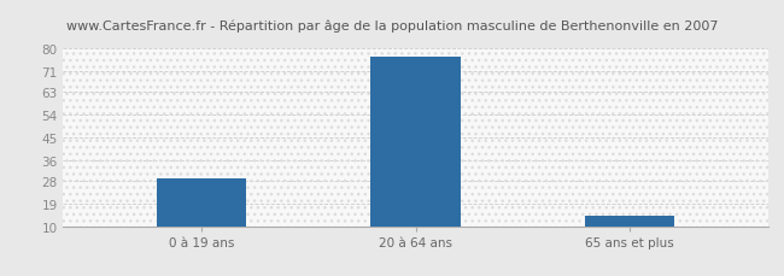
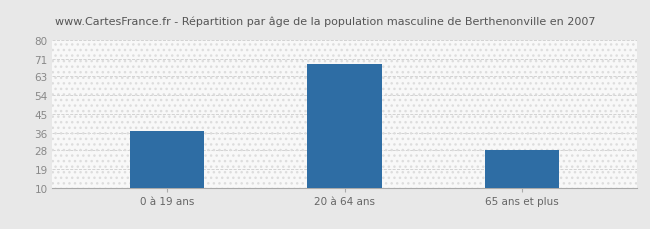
0 à 19 ans: 29 -> 37
20 à 64 ans: 77 -> 69
65 ans et plus: 14 -> 28
